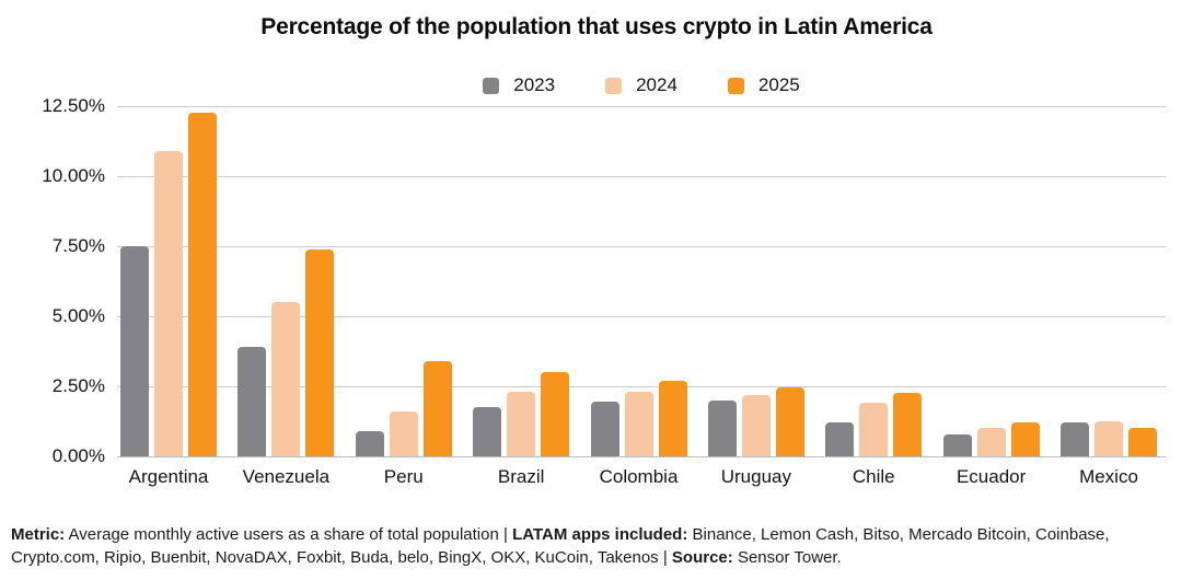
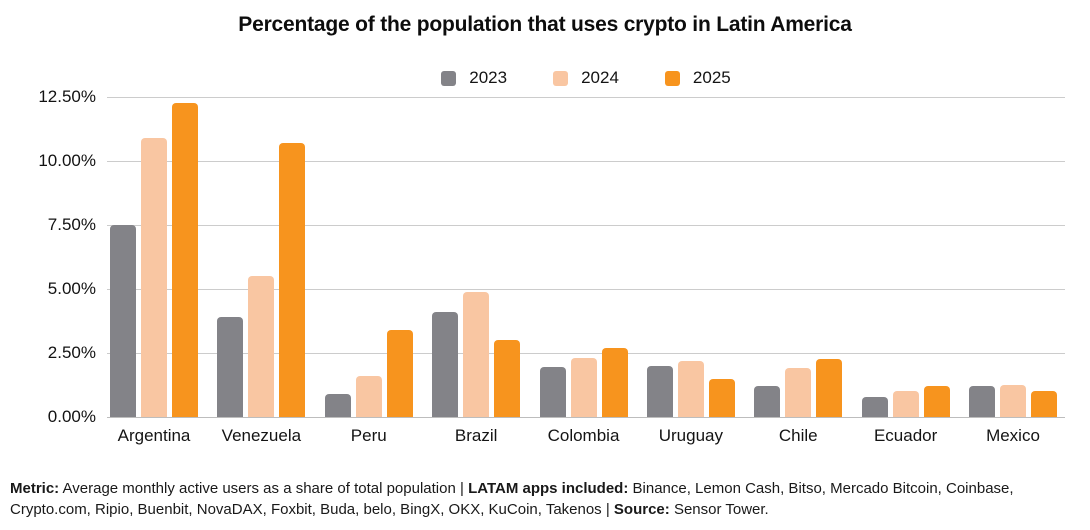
2025/Venezuela: 7.4% -> 10.7%
2023/Brazil: 1.8% -> 4.1%
2024/Brazil: 2.3% -> 4.9%
2025/Uruguay: 2.5% -> 1.5%
